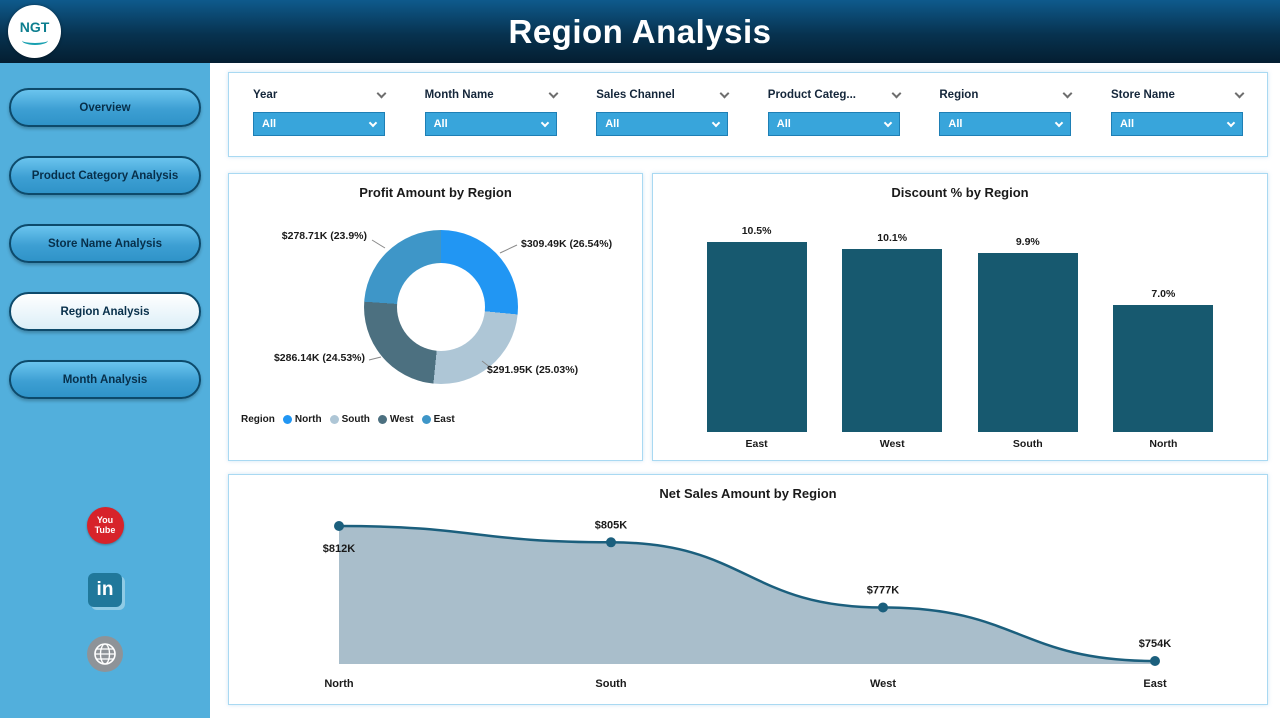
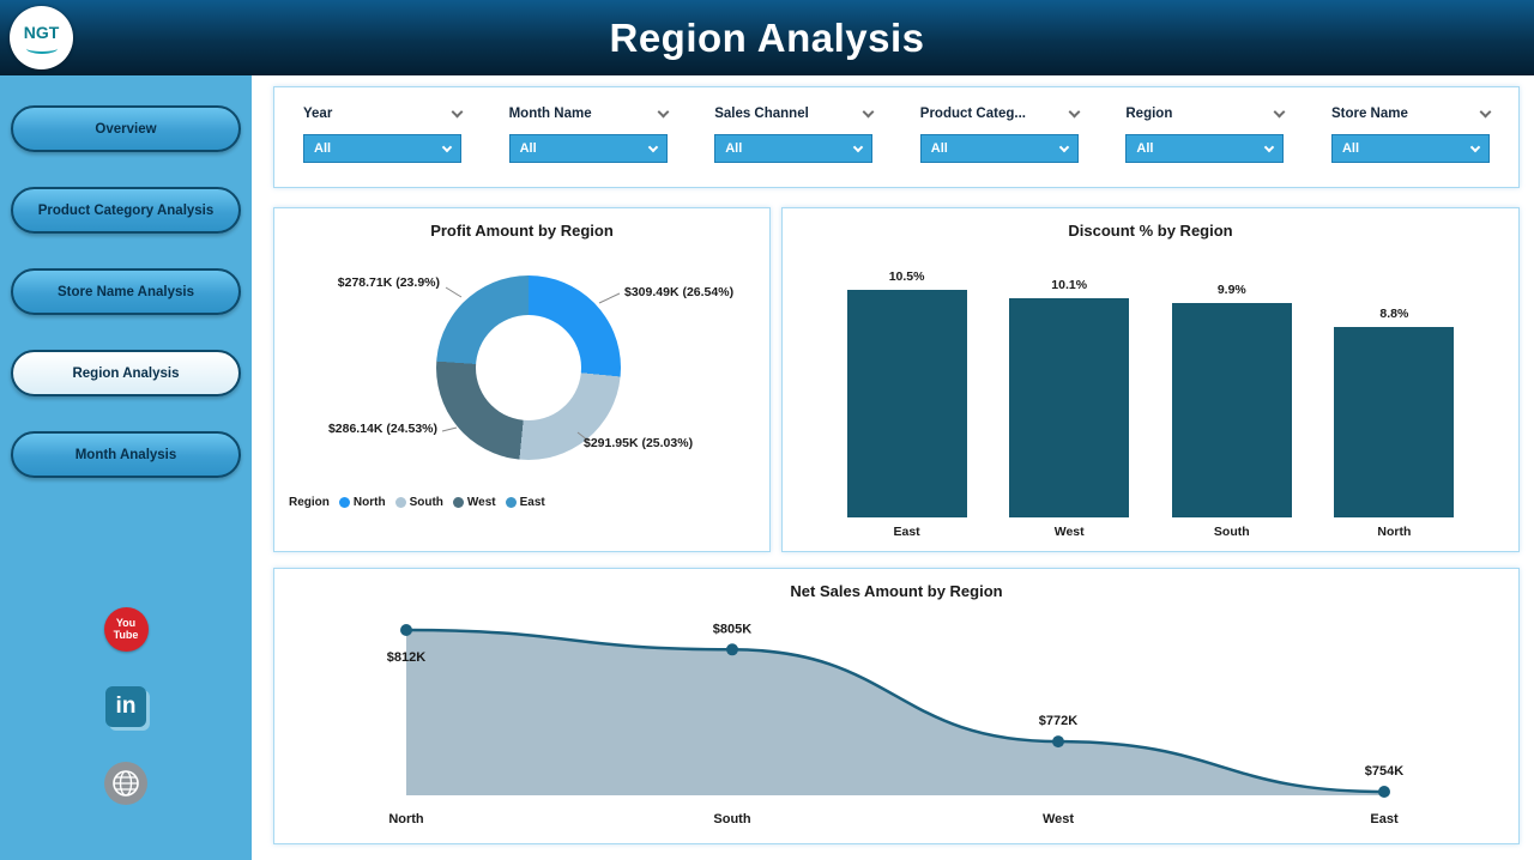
Discount % by Region/North: 7.0% -> 8.8%
Net Sales Amount by Region/West: $777K -> $772K
